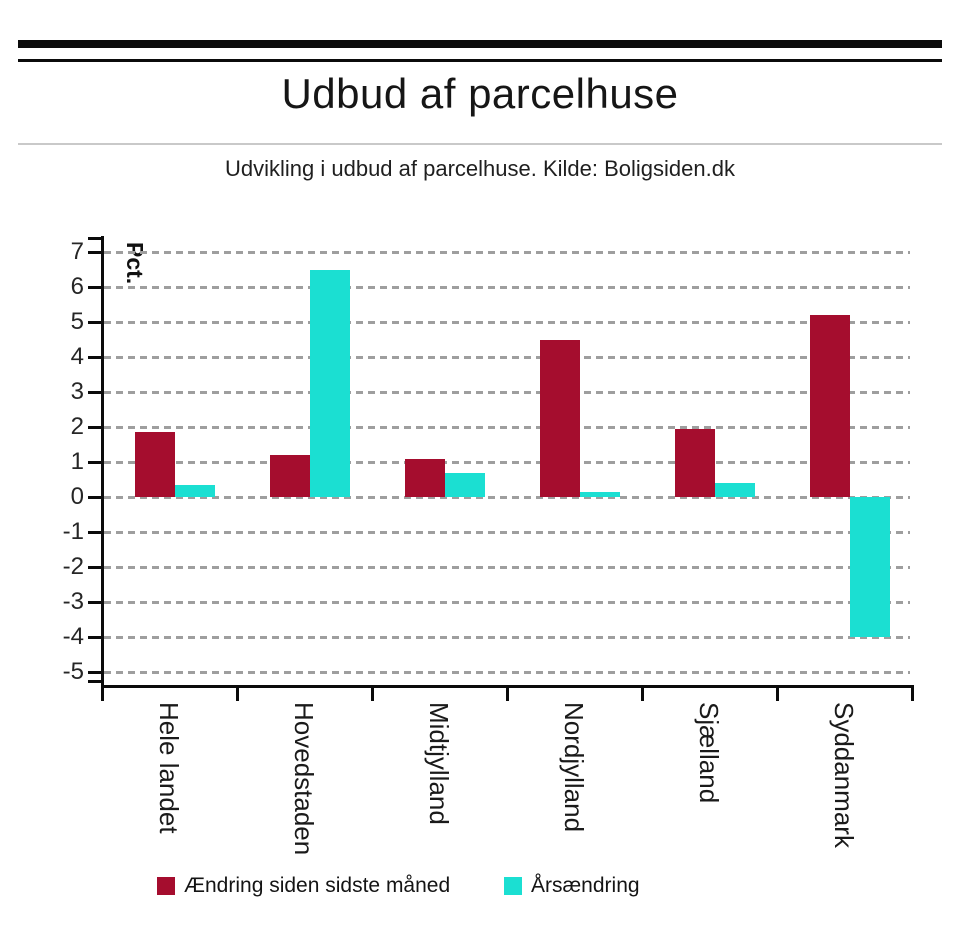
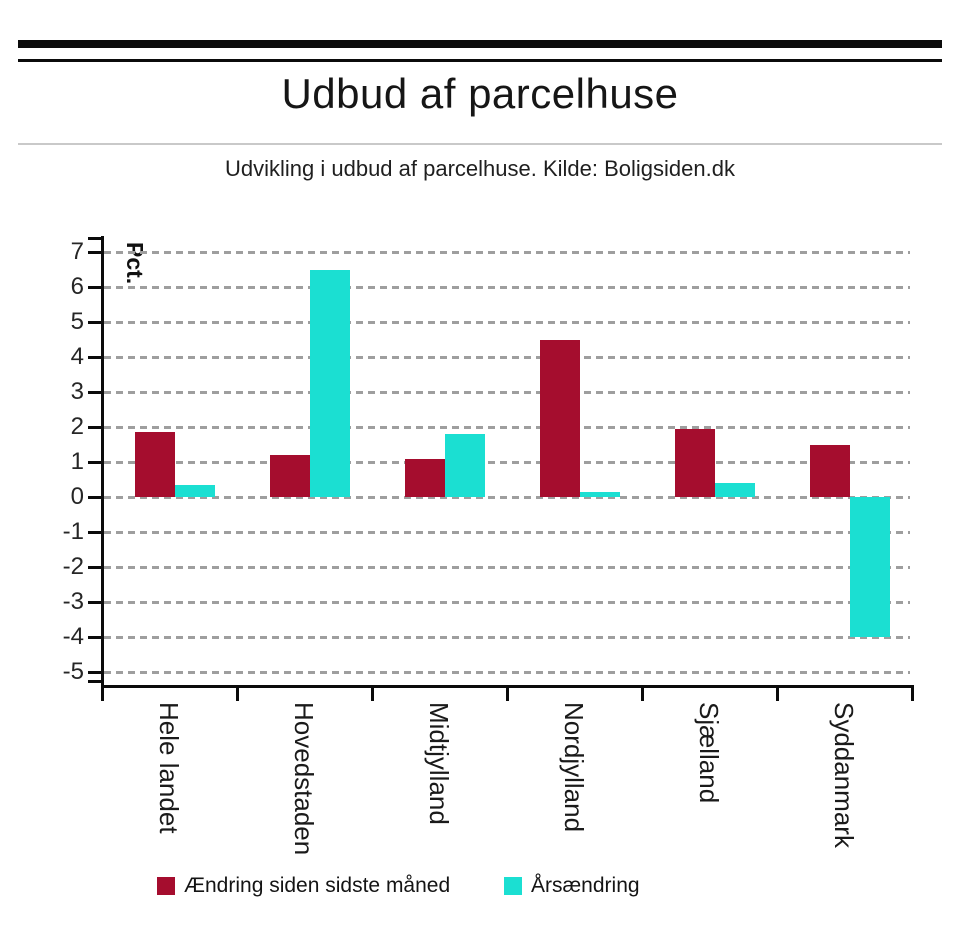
Årsændring/Midtjylland: 0.7 -> 1.8
Ændring siden sidste måned/Syddanmark: 5.2 -> 1.5
